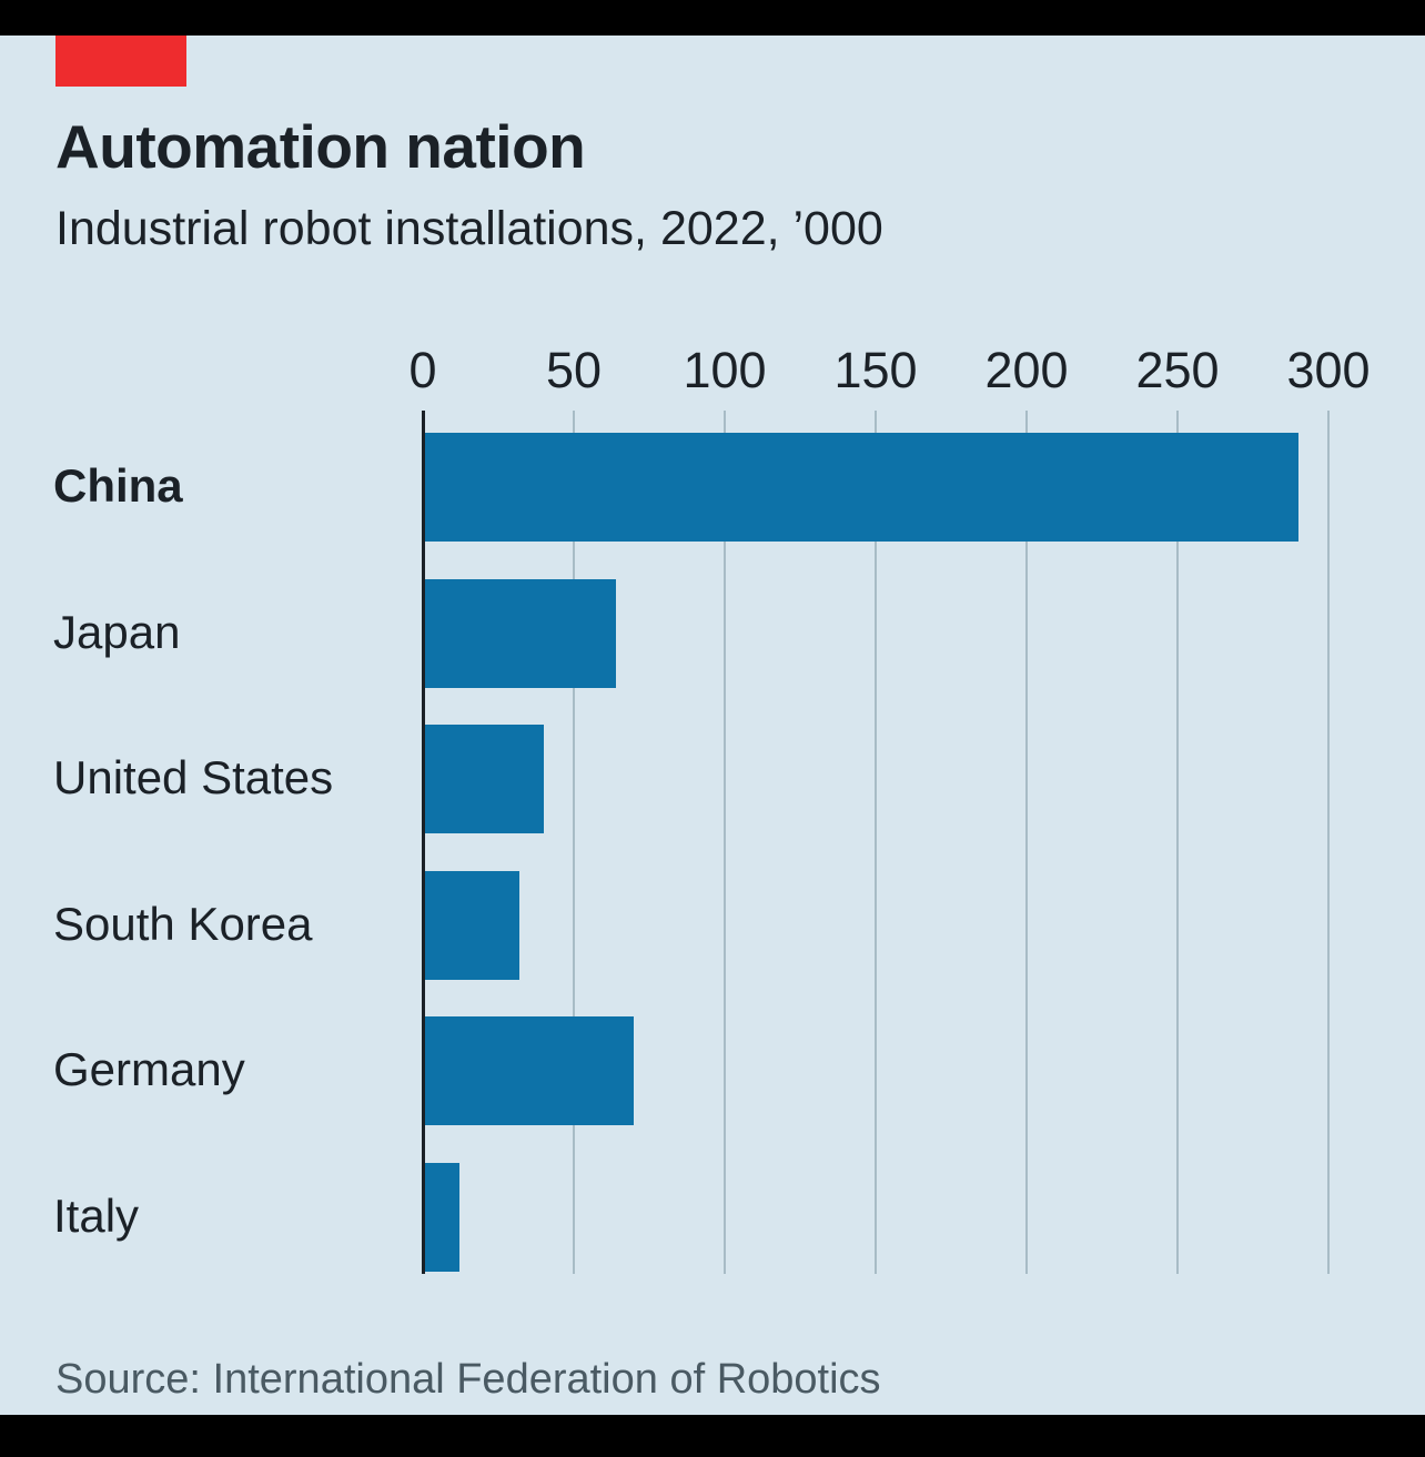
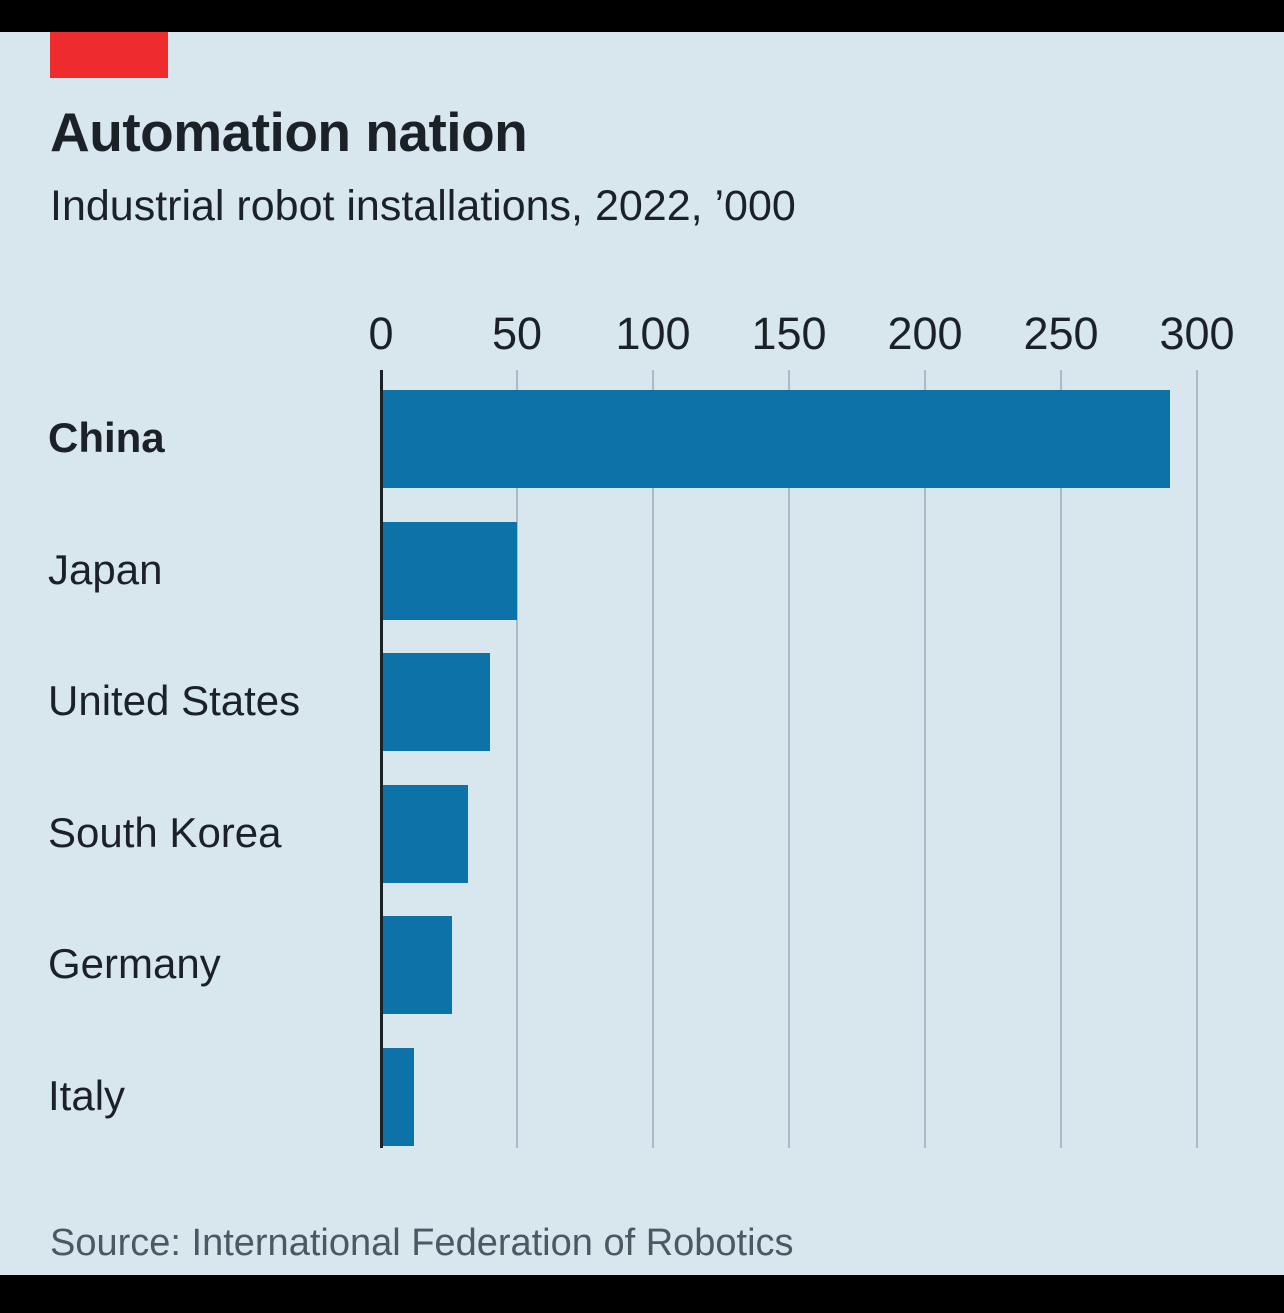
Japan: 64 -> 50
Germany: 70 -> 26
